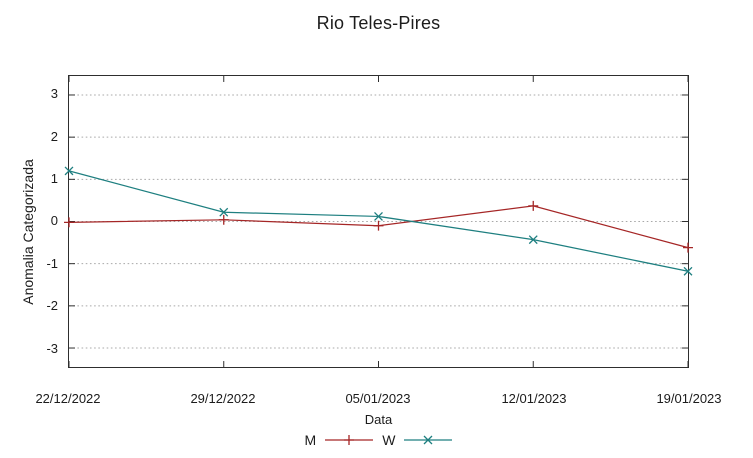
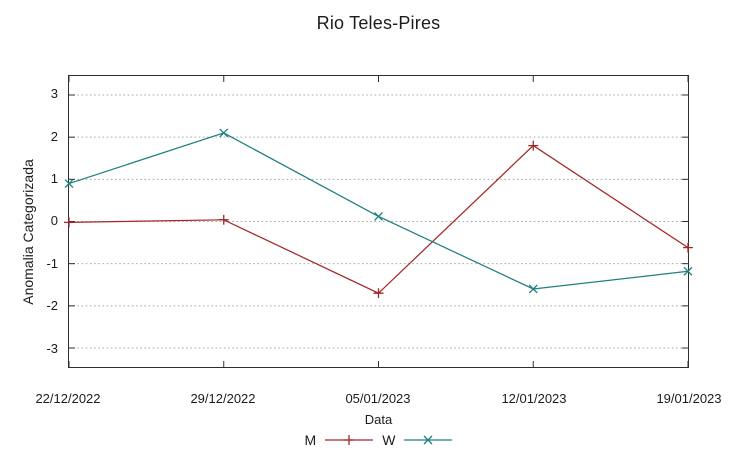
W/22/12/2022: 1.2 -> 0.9
W/29/12/2022: 0.2 -> 2.1
M/05/01/2023: -0.1 -> -1.7
M/12/01/2023: 0.4 -> 1.8
W/12/01/2023: -0.4 -> -1.6
